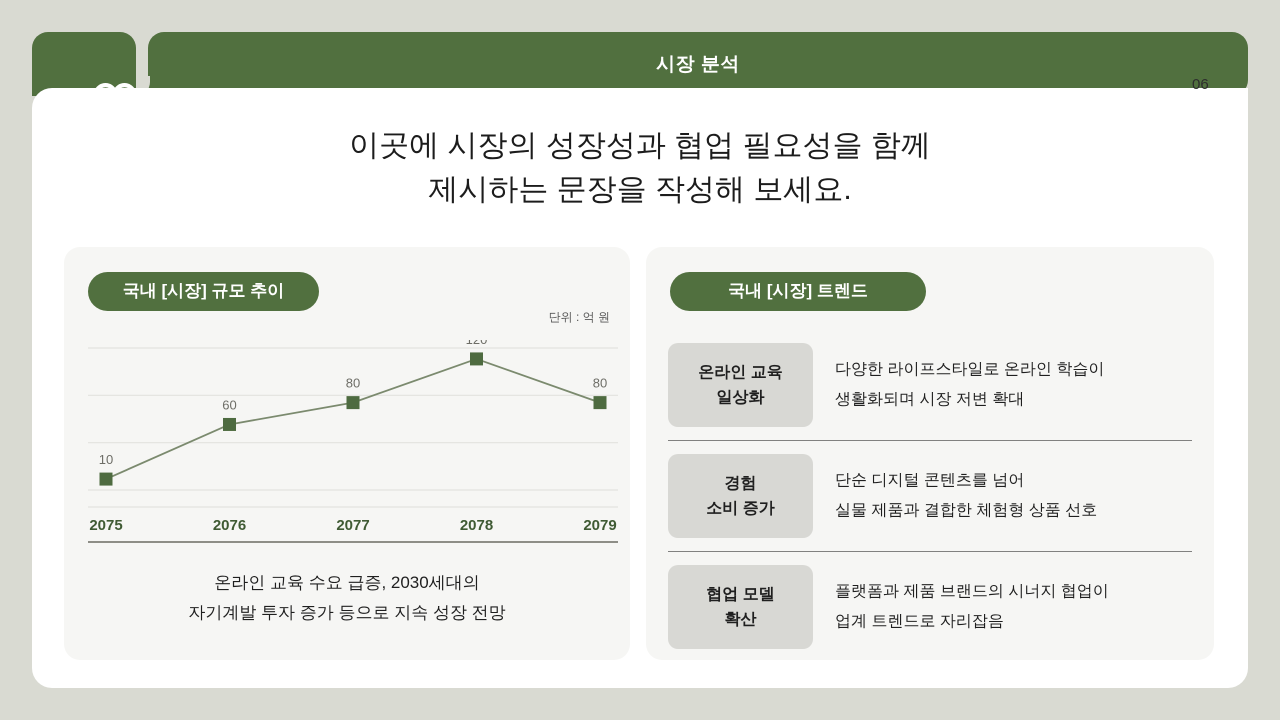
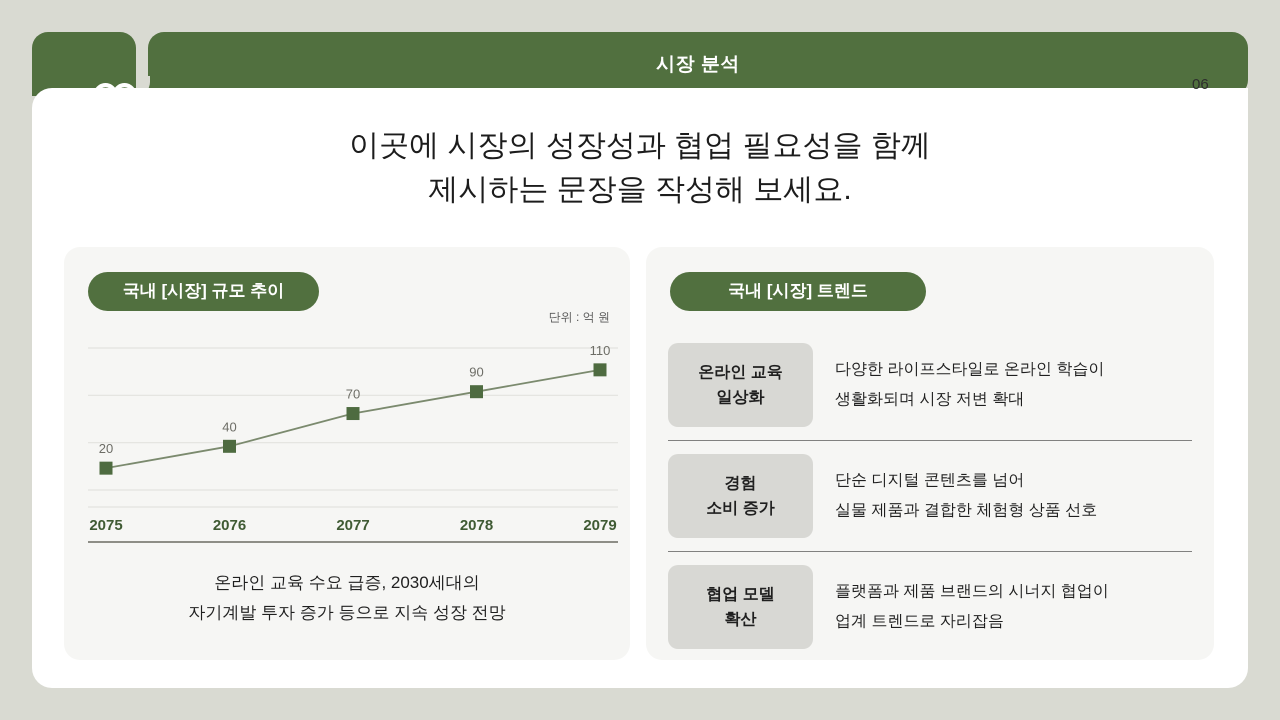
2075: 10 -> 20
2076: 60 -> 40
2077: 80 -> 70
2078: 120 -> 90
2079: 80 -> 110
